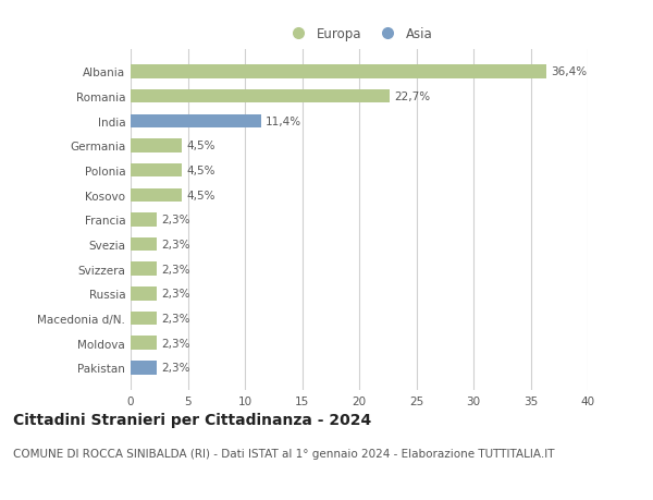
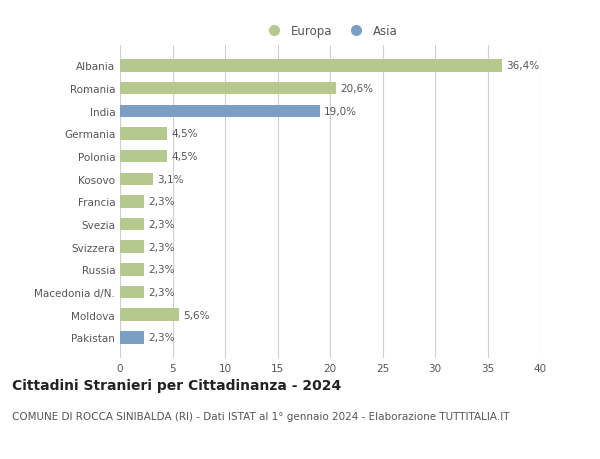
Romania: 22,7% -> 20,6%
India: 11,4% -> 19,0%
Kosovo: 4,5% -> 3,1%
Moldova: 2,3% -> 5,6%
